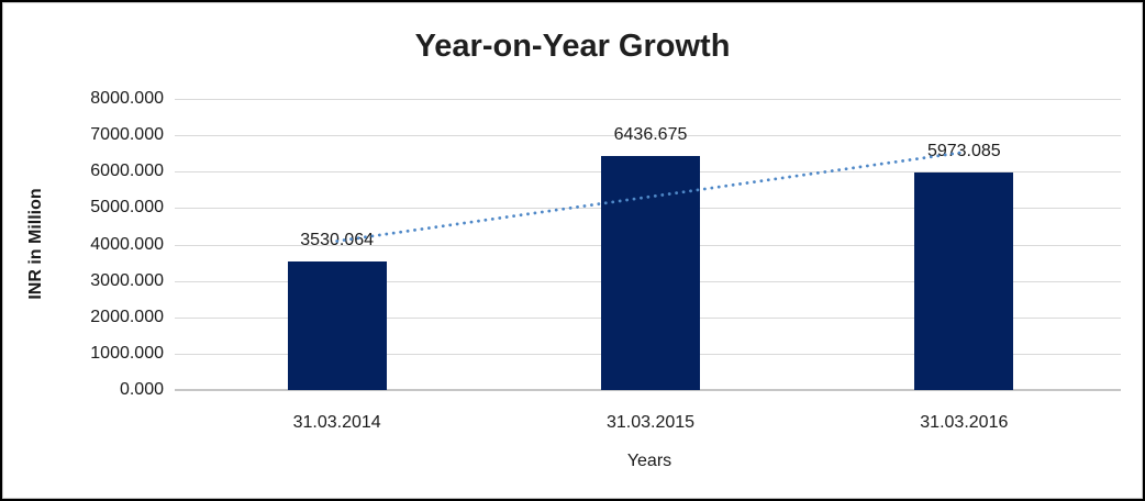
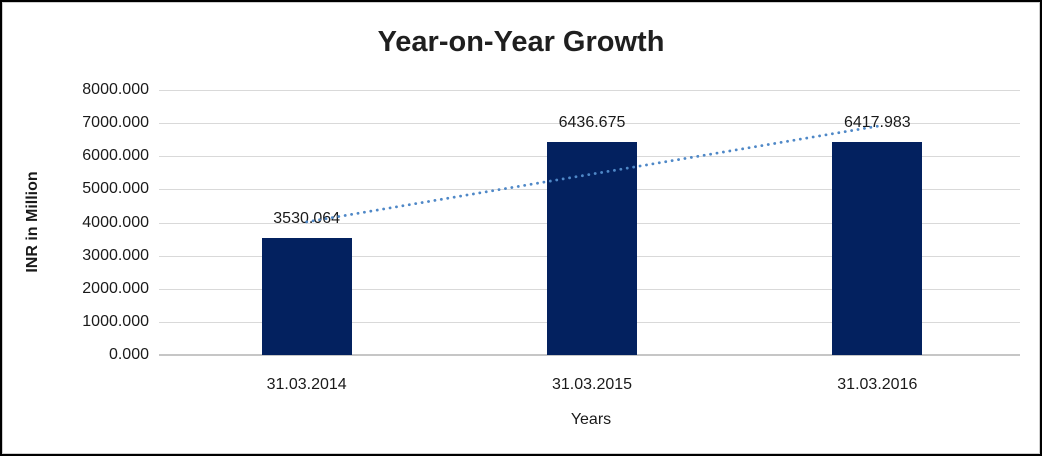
31.03.2016: 5973.085 -> 6417.983
